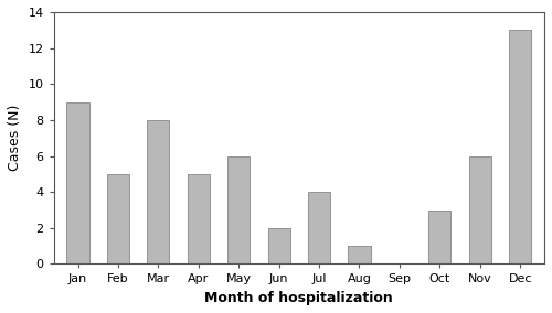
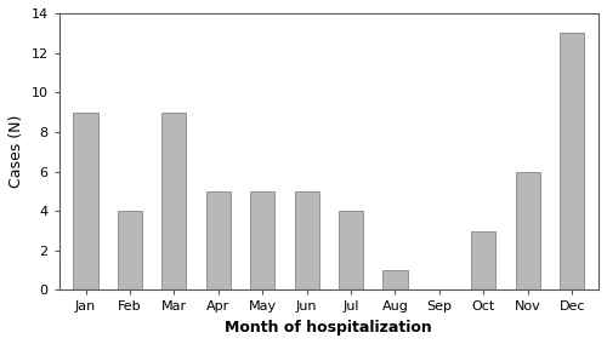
Feb: 5 -> 4
Mar: 8 -> 9
May: 6 -> 5
Jun: 2 -> 5
